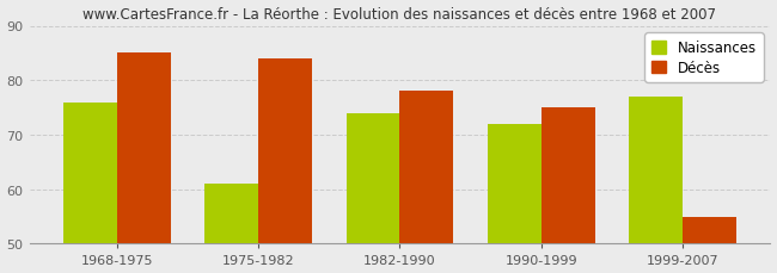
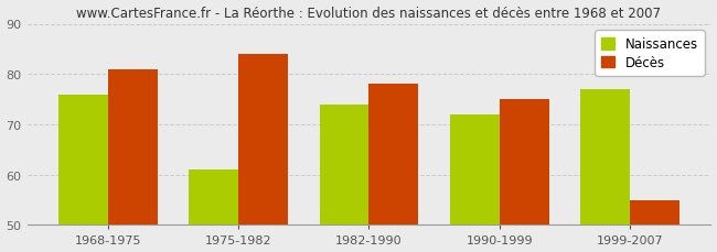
Décès/1968-1975: 85 -> 81
